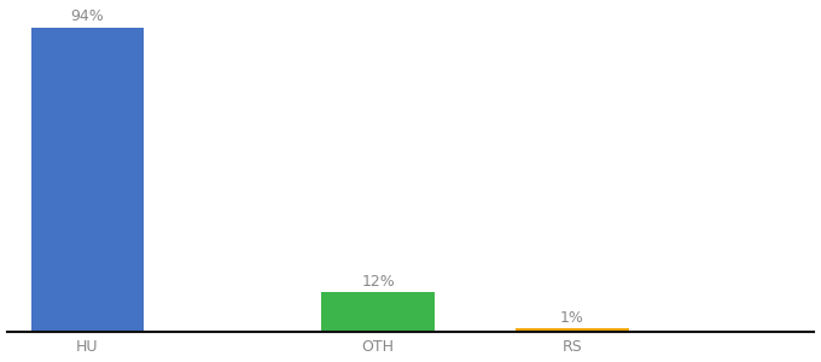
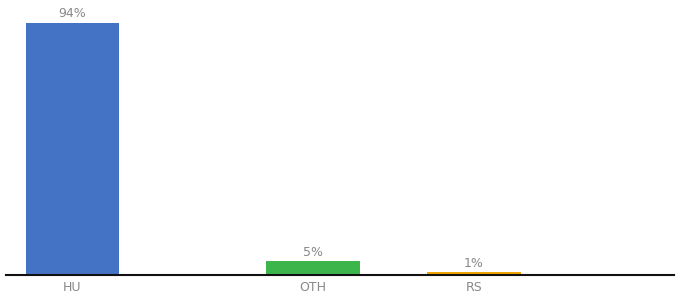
OTH: 12% -> 5%
